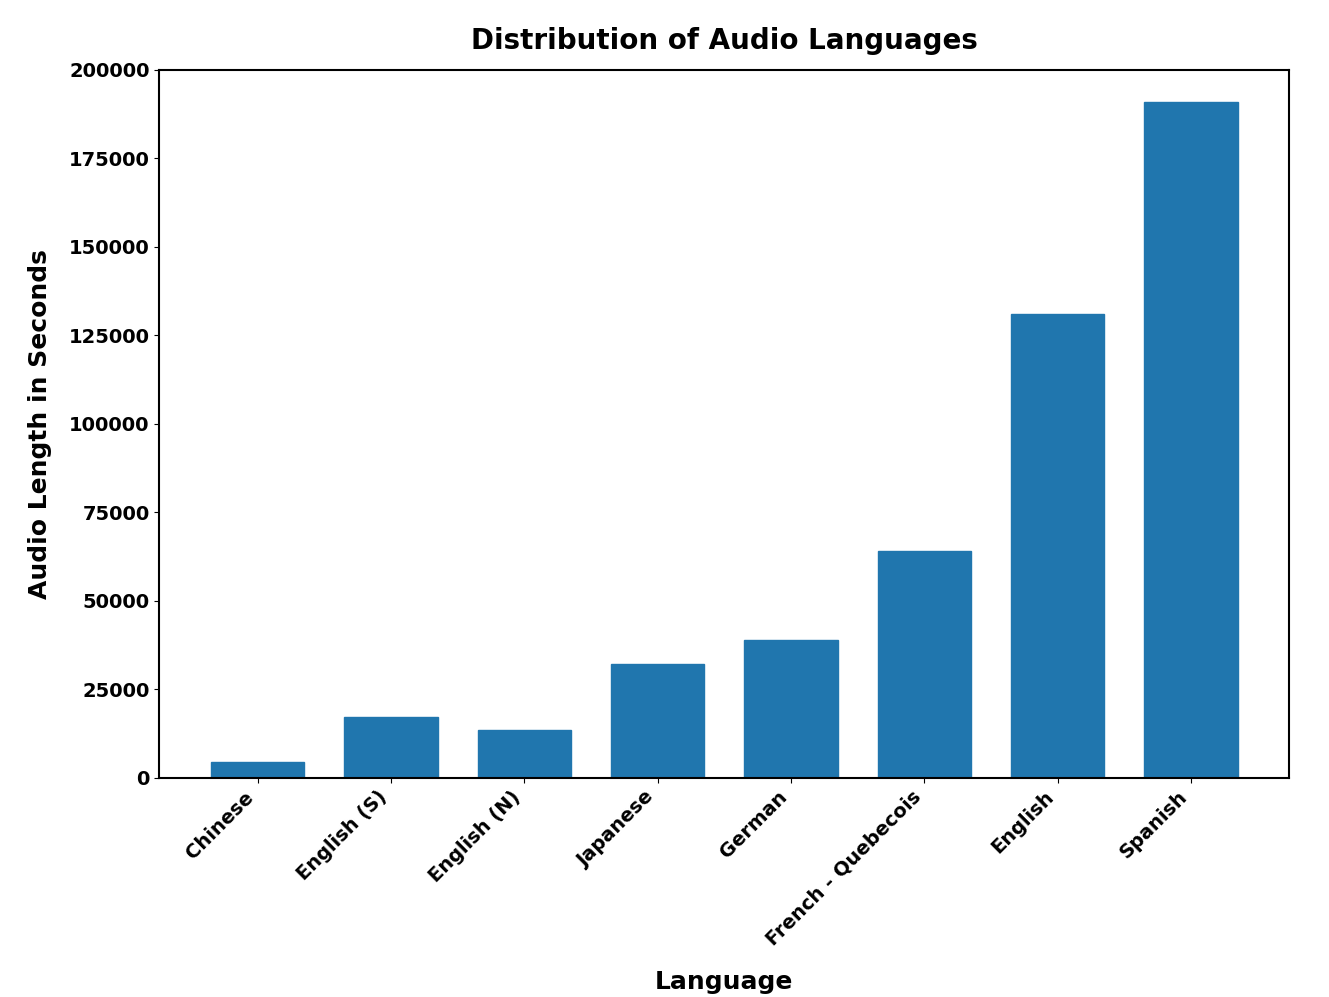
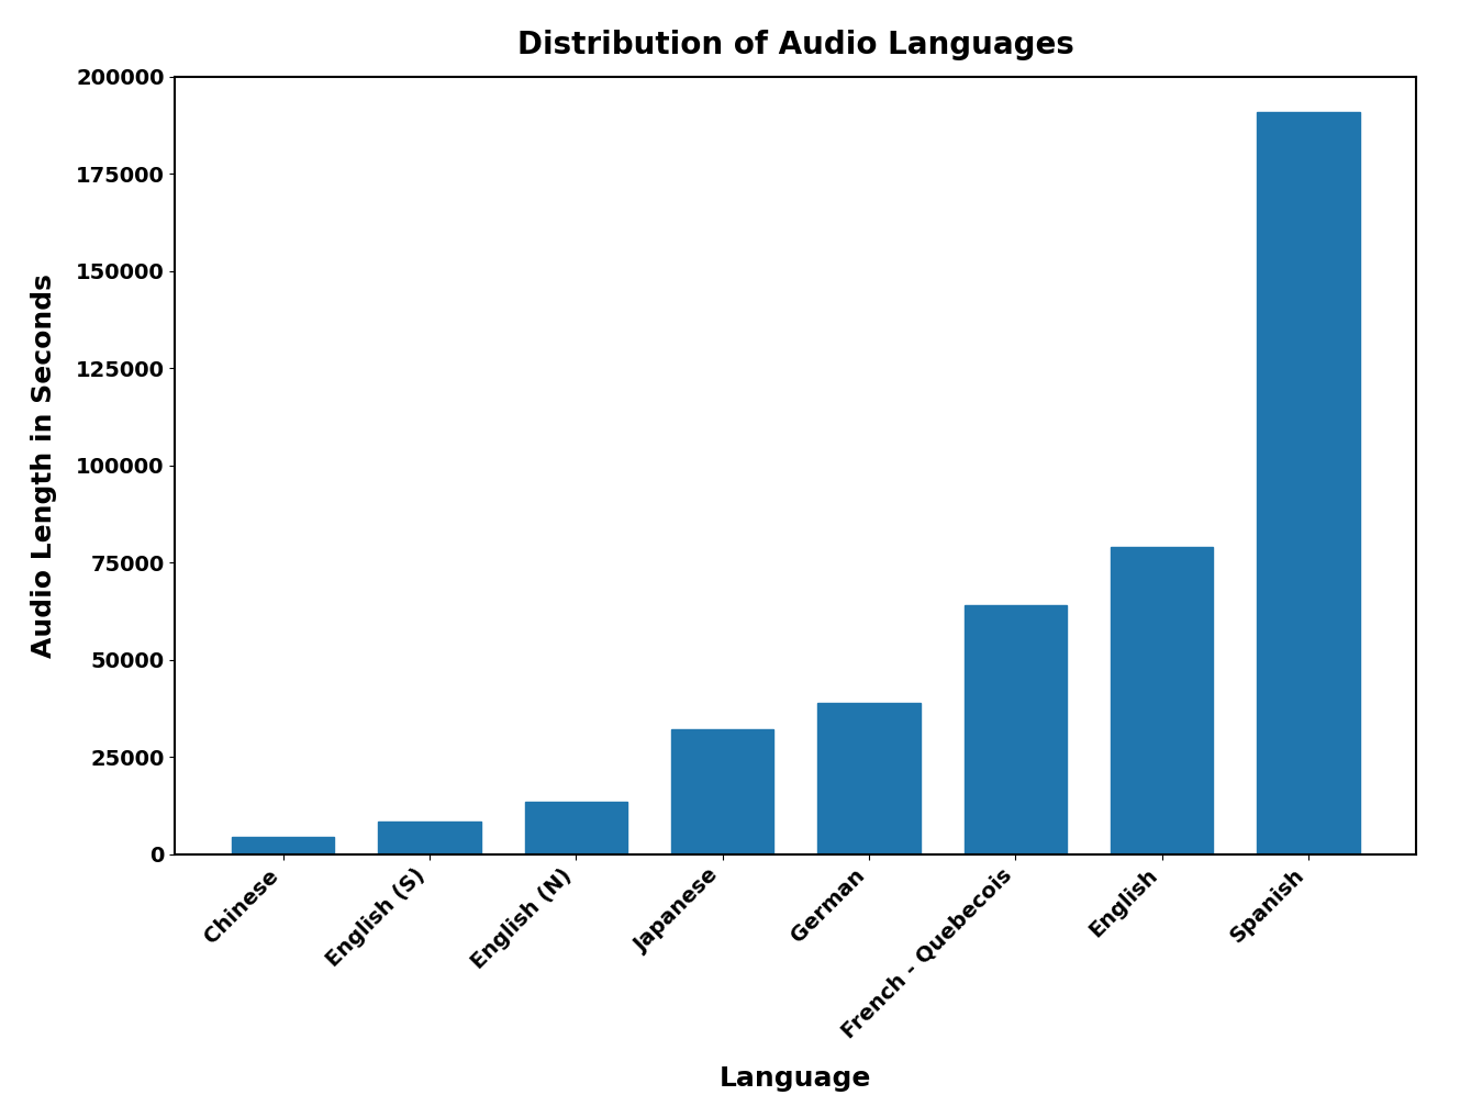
English (S): 17000 -> 8500
English: 131000 -> 79000
